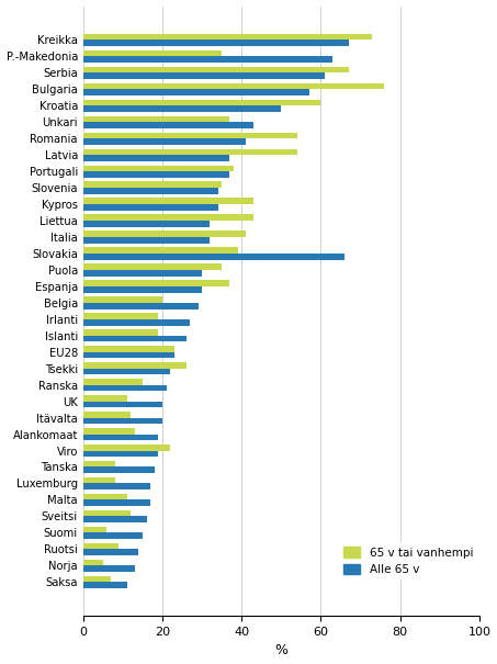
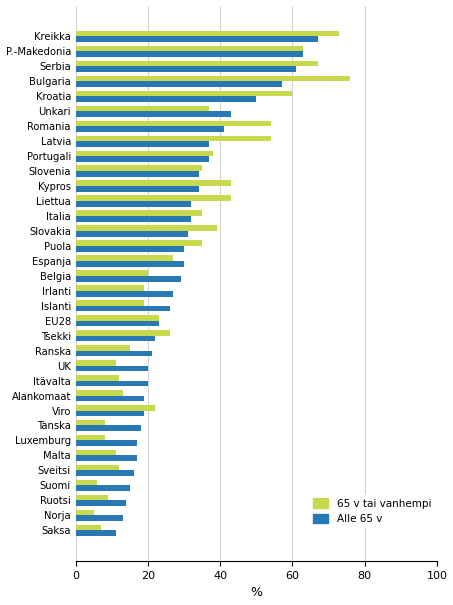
65 v tai vanhempi/P.-Makedonia: 35 -> 63
65 v tai vanhempi/Italia: 41 -> 35
Alle 65 v/Slovakia: 66 -> 31
65 v tai vanhempi/Espanja: 37 -> 27
